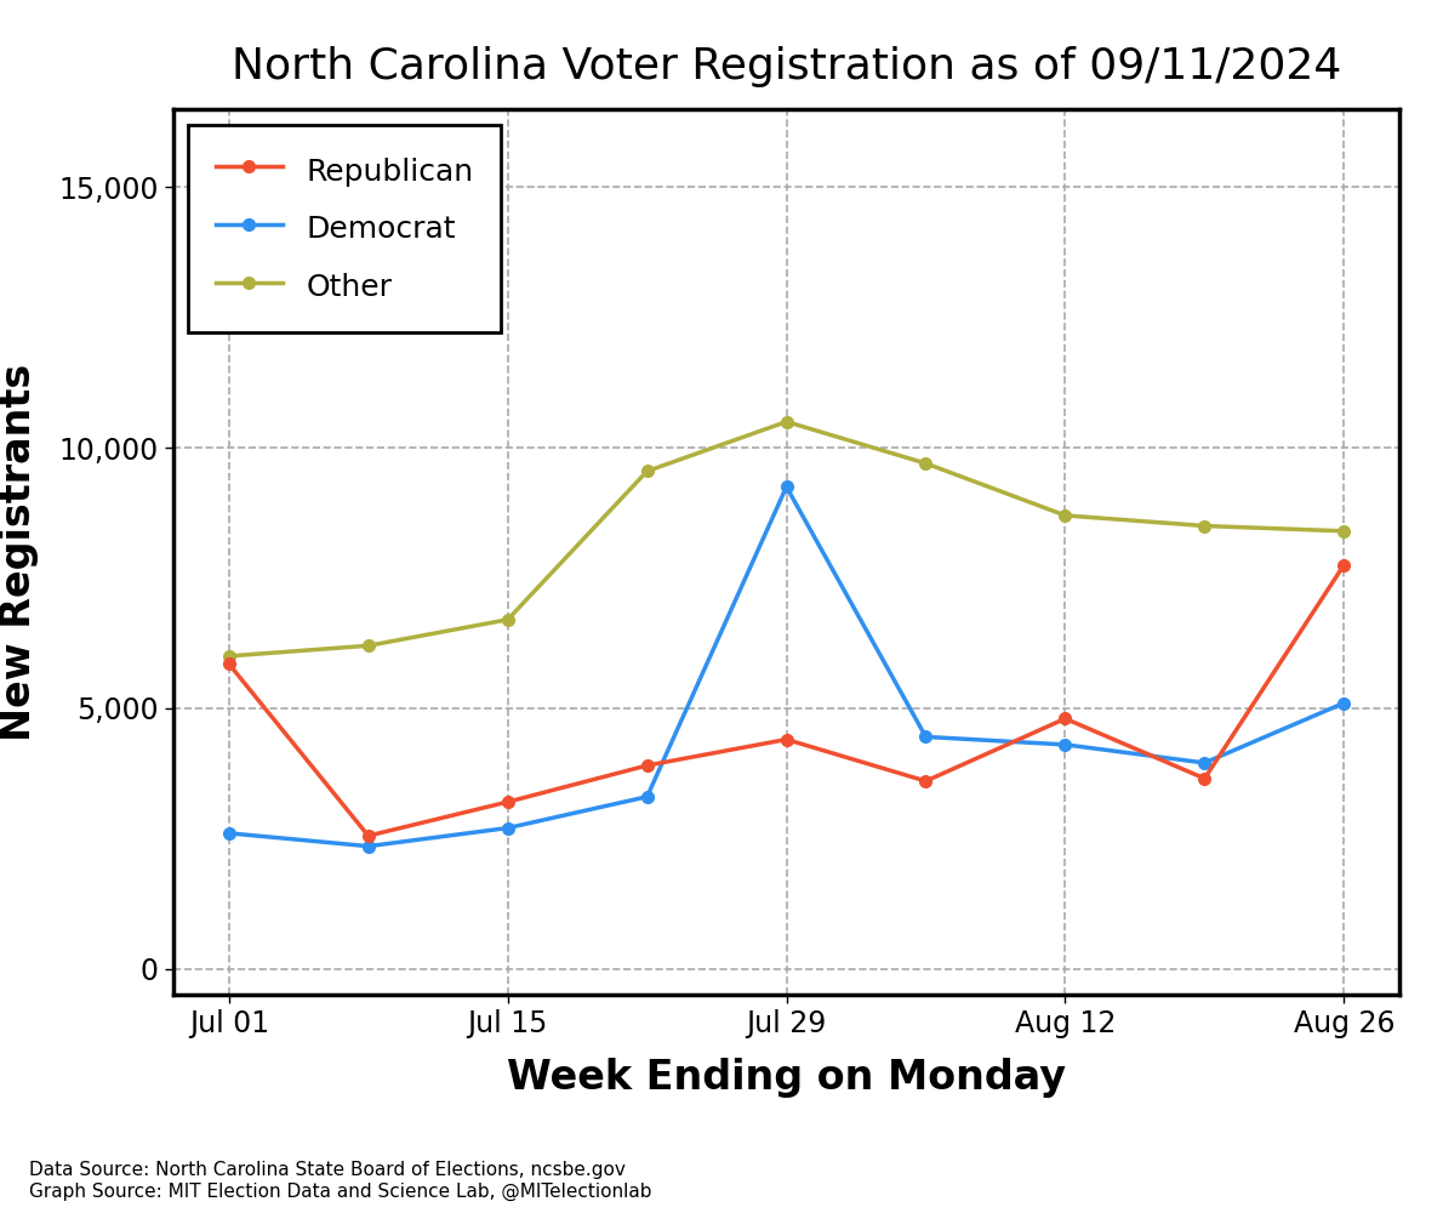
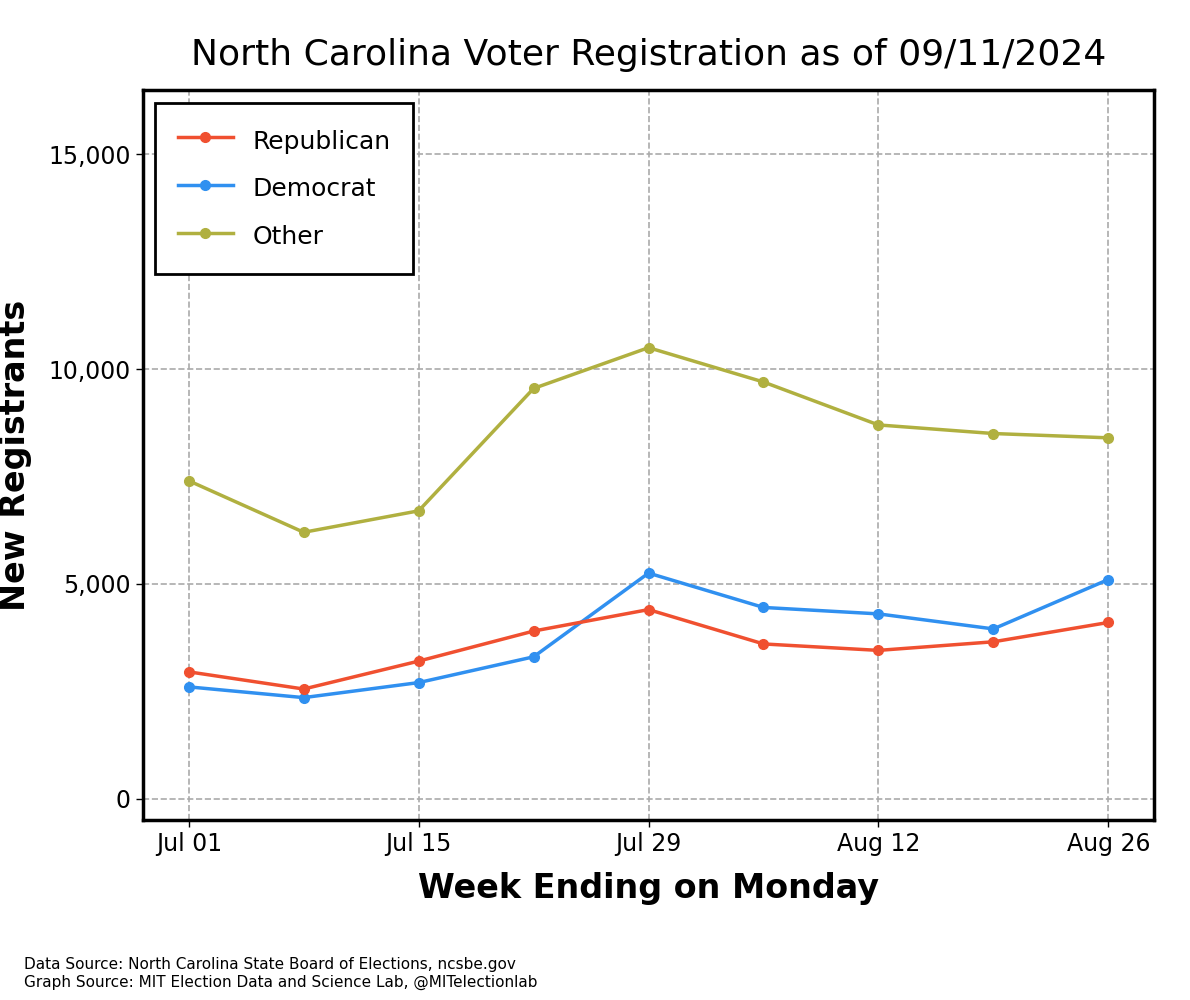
Republican/Jul 01: 5,850 -> 2,950
Other/Jul 01: 6,000 -> 7,400
Democrat/Jul 29: 9,250 -> 5,250
Republican/Aug 12: 4,800 -> 3,450
Republican/Aug 26: 7,750 -> 4,100
